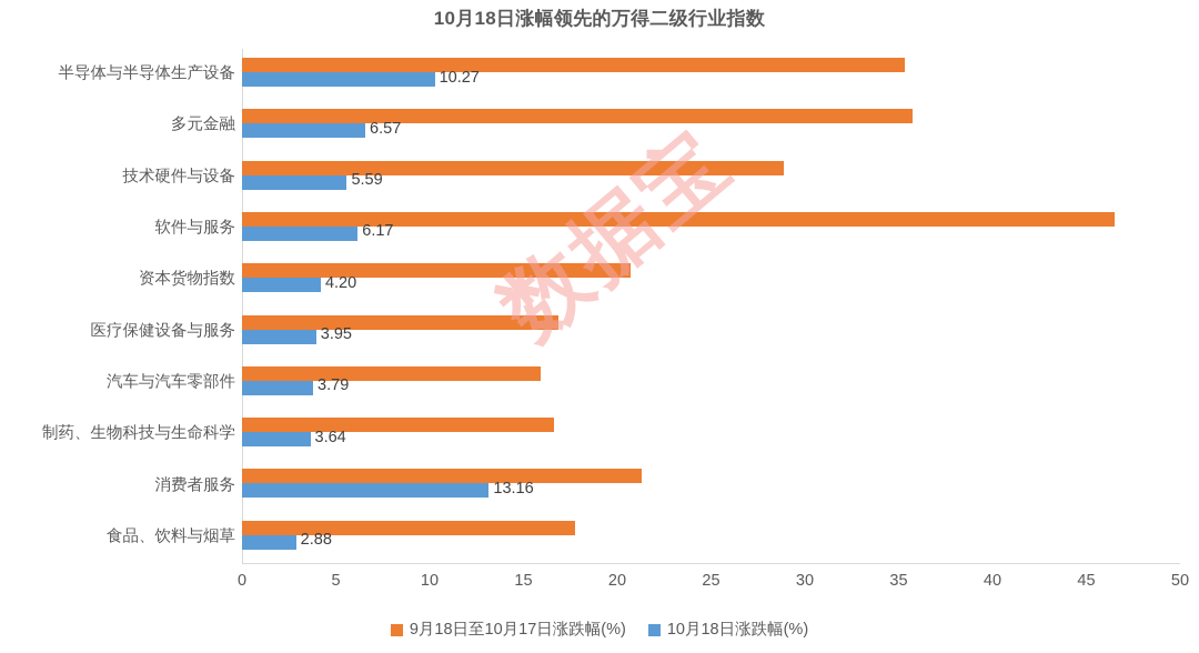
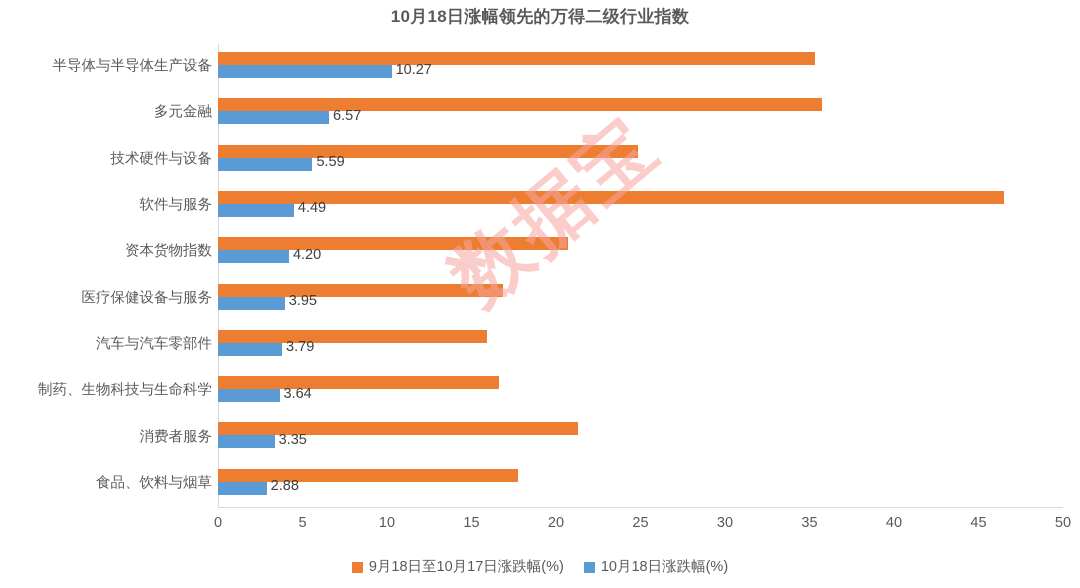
9月18日至10月17日涨跌幅(%)/技术硬件与设备: 28.9 -> 24.9
10月18日涨跌幅(%)/软件与服务: 6.17 -> 4.49
10月18日涨跌幅(%)/消费者服务: 13.16 -> 3.35
